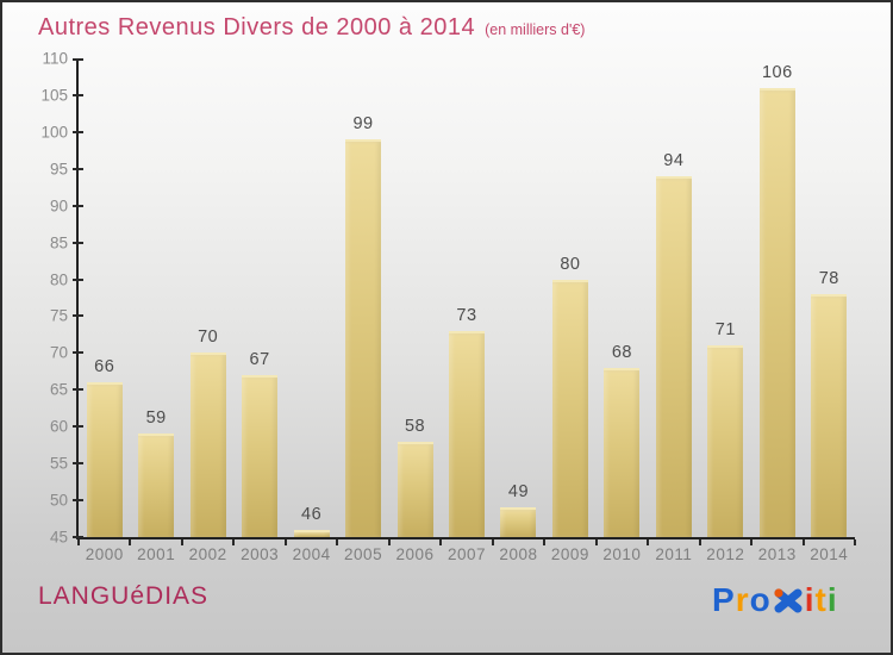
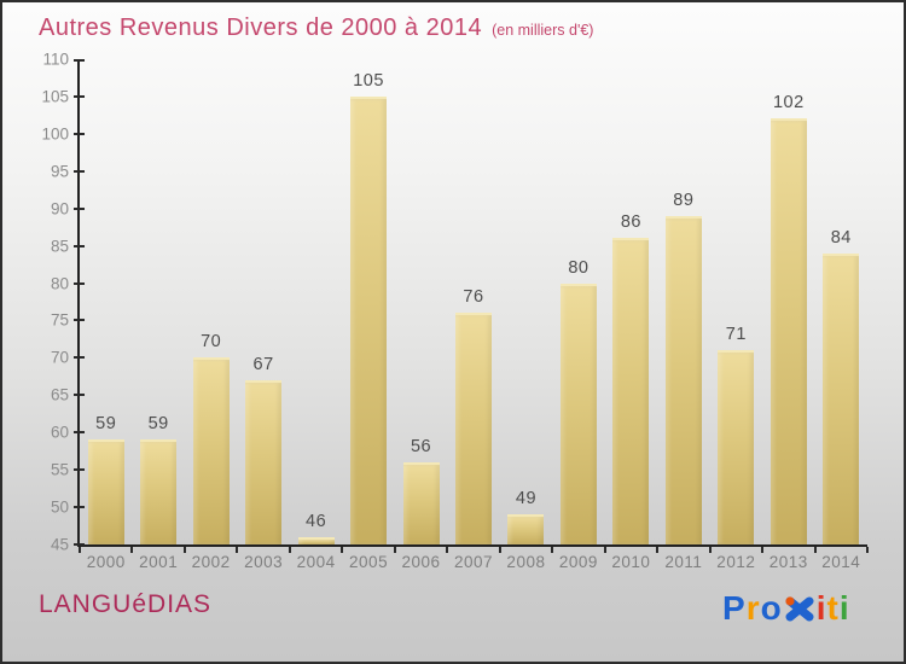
2000: 66 -> 59
2005: 99 -> 105
2006: 58 -> 56
2007: 73 -> 76
2010: 68 -> 86
2011: 94 -> 89
2013: 106 -> 102
2014: 78 -> 84
